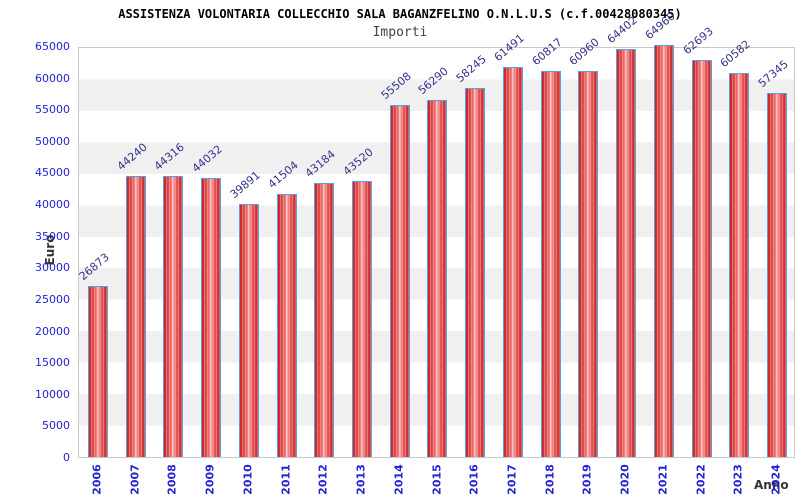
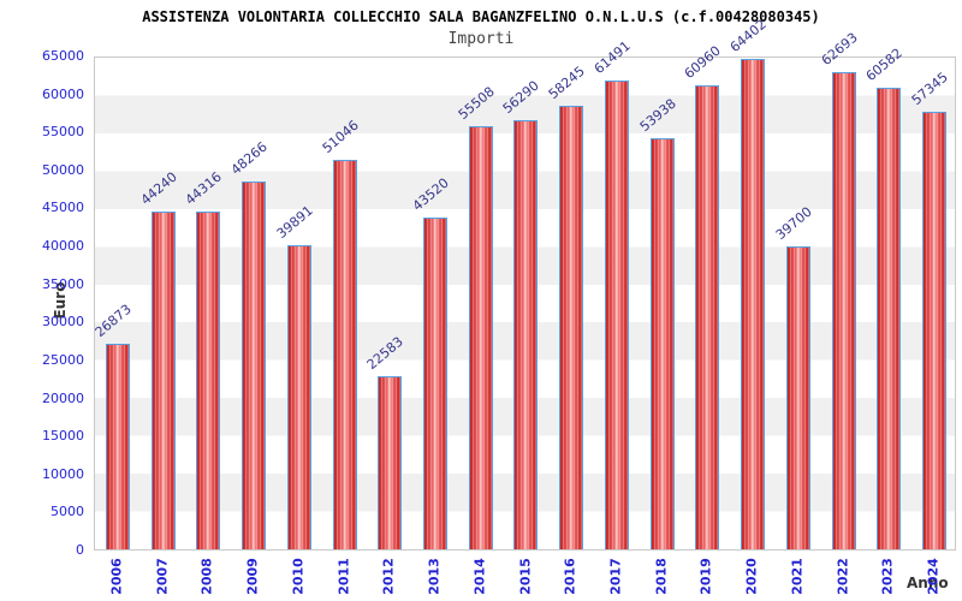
2009: 44032 -> 48266
2011: 41504 -> 51046
2012: 43184 -> 22583
2018: 60817 -> 53938
2021: 64960 -> 39700
